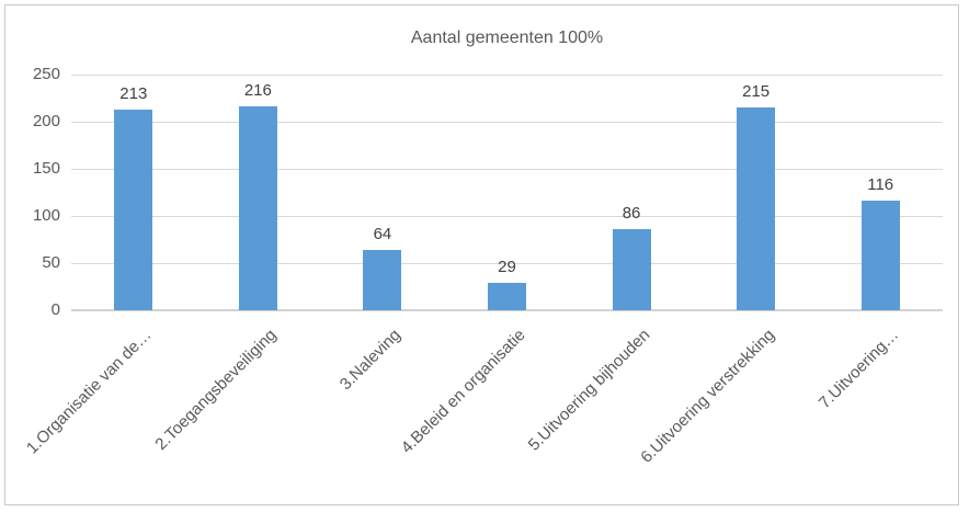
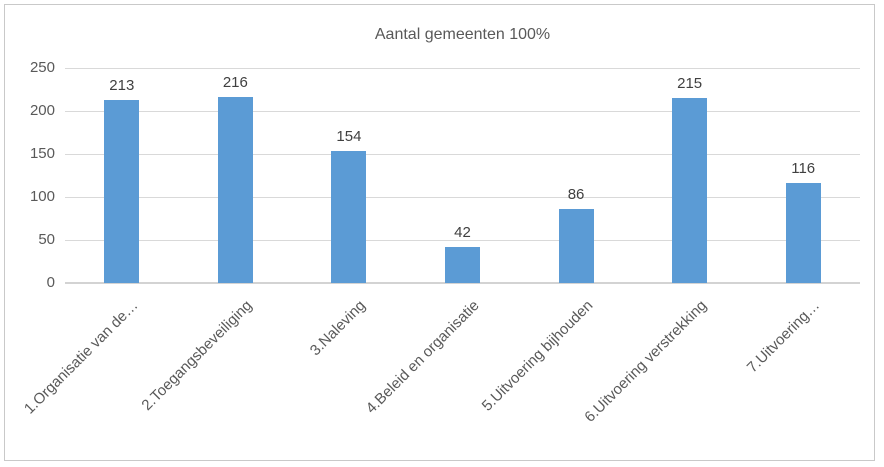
3.Naleving: 64 -> 154
4.Beleid en organisatie: 29 -> 42
